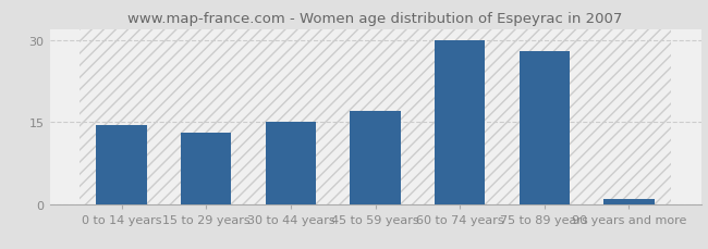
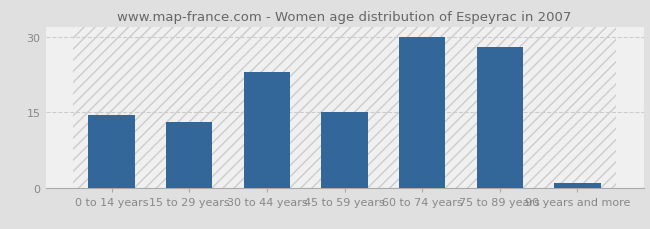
30 to 44 years: 15.0 -> 23.0
45 to 59 years: 17.0 -> 15.0
